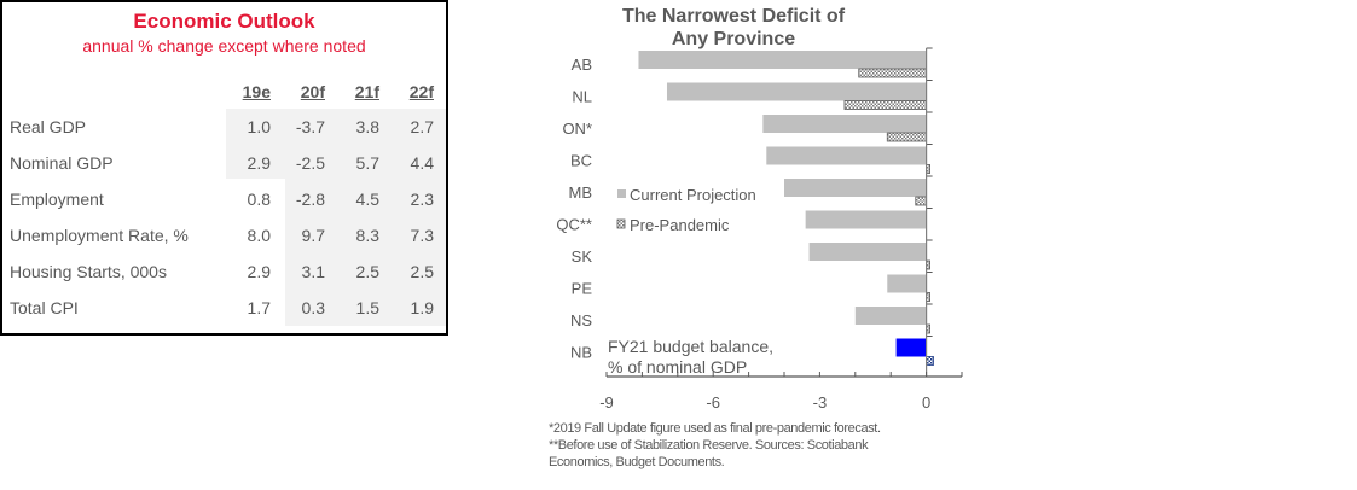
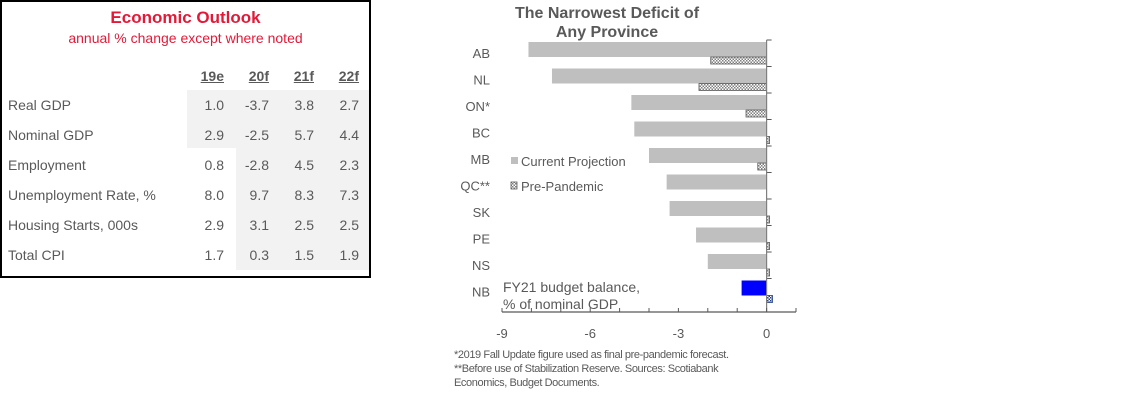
Pre-Pandemic/ON*: -1.1 -> -0.7
Current Projection/PE: -1.1 -> -2.4
